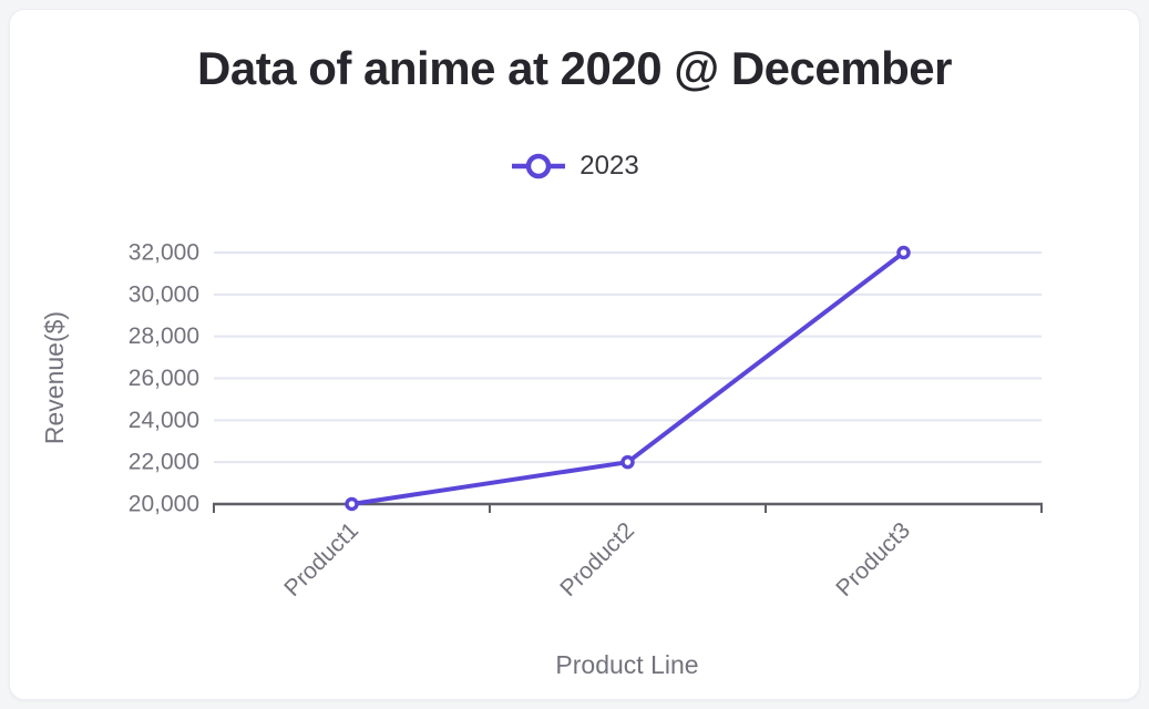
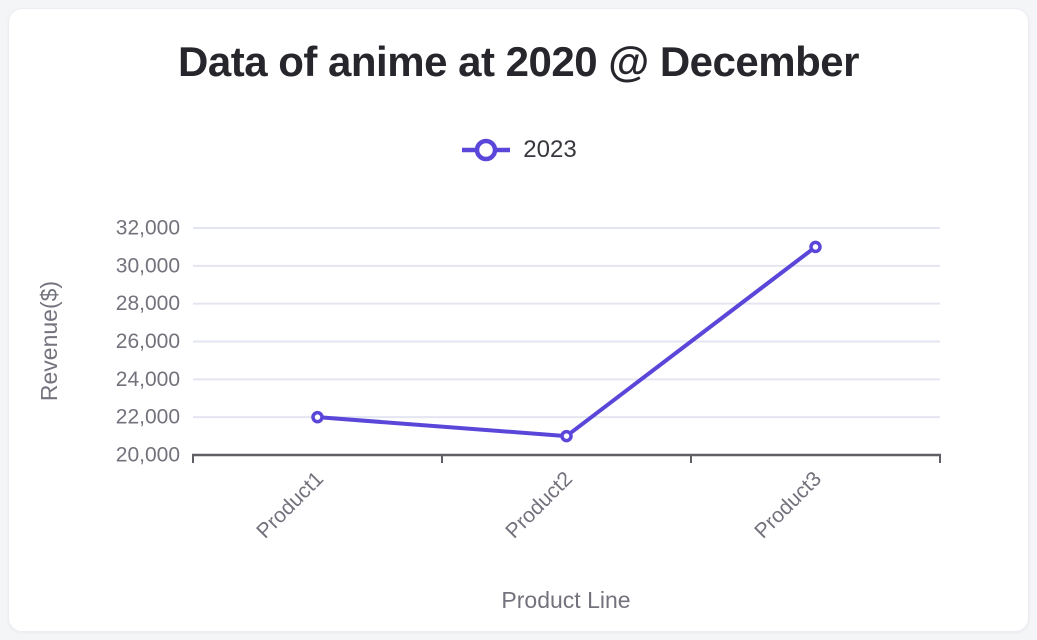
Product1: 20000 -> 22000
Product2: 22000 -> 21000
Product3: 32000 -> 31000
